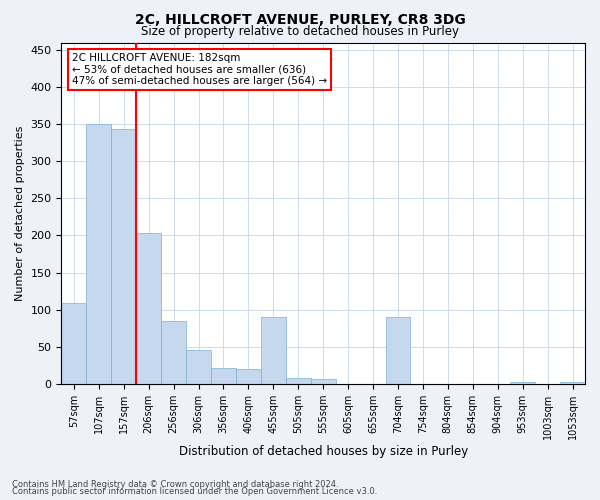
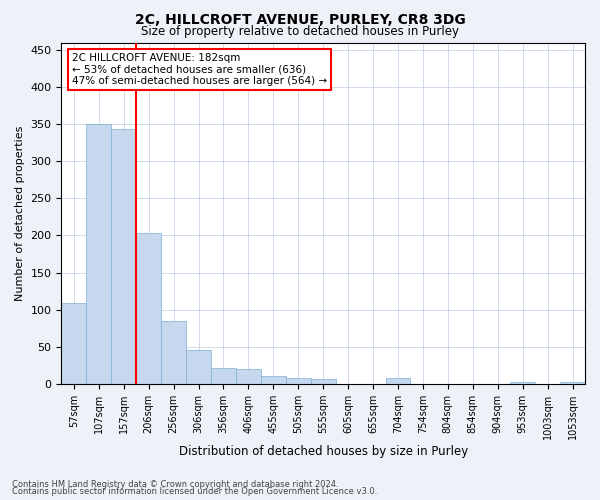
455sqm: 90 -> 10
704sqm: 90 -> 8
